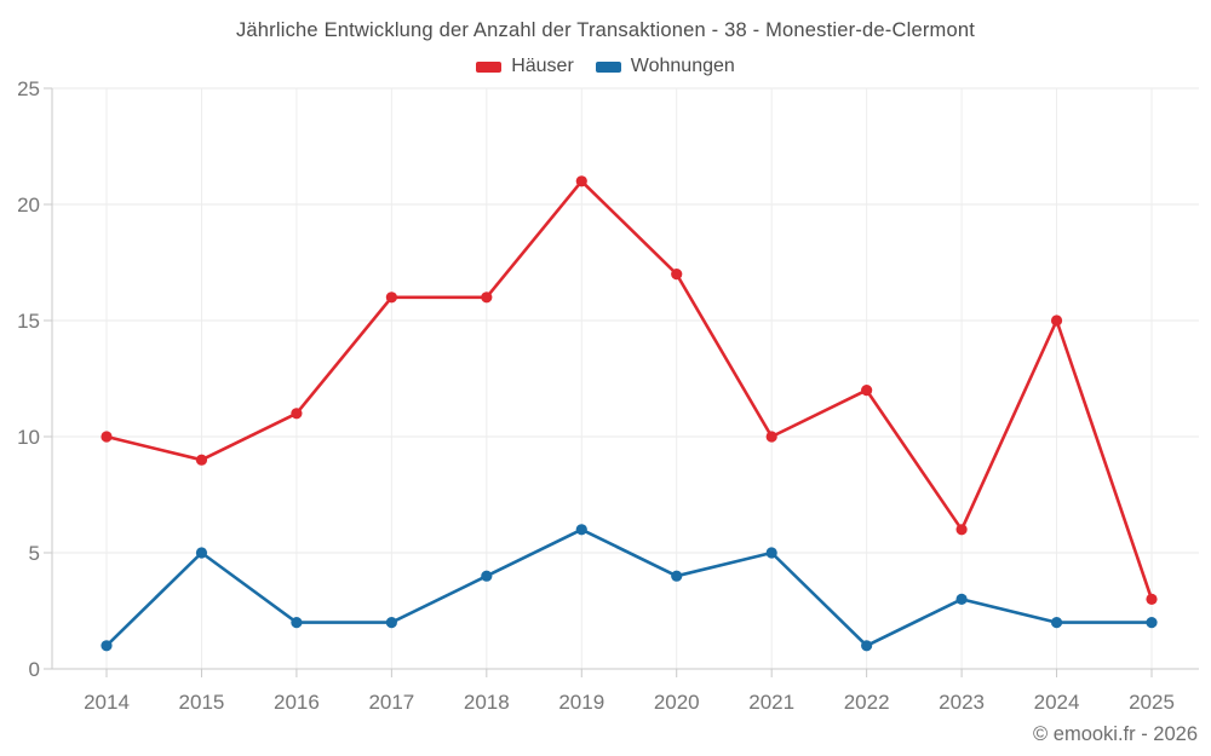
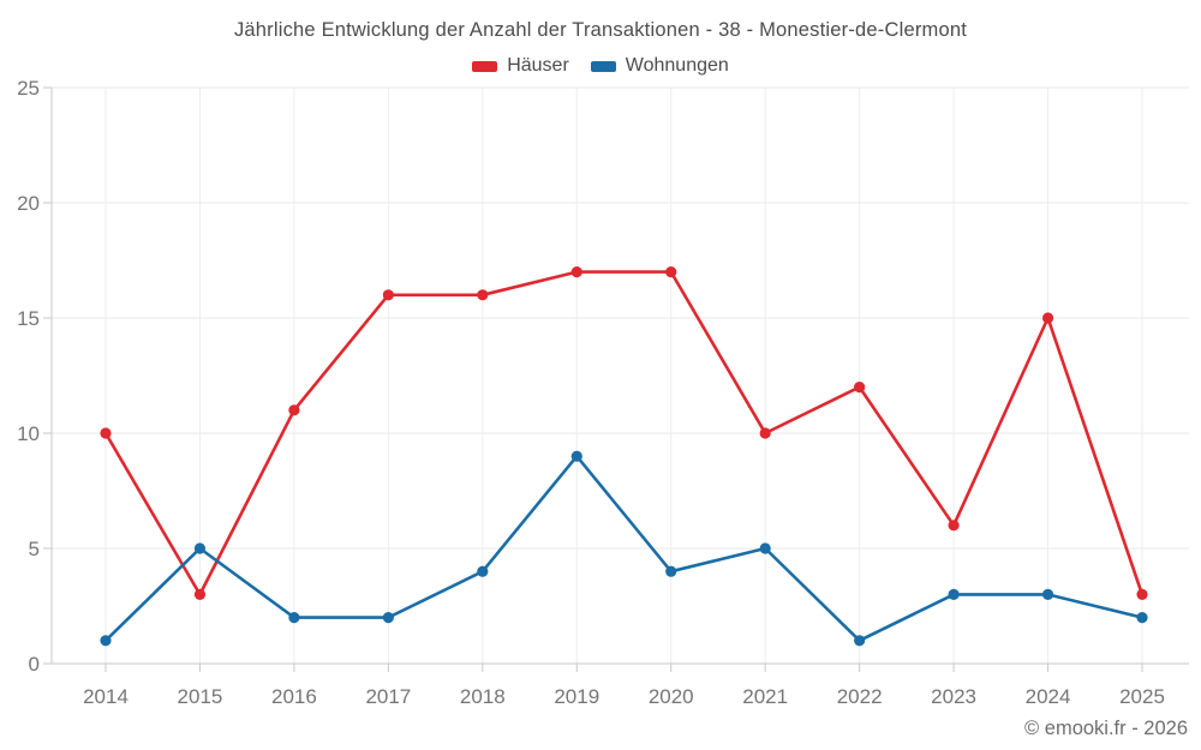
Häuser/2015: 9 -> 3
Häuser/2019: 21 -> 17
Wohnungen/2019: 6 -> 9
Wohnungen/2024: 2 -> 3
